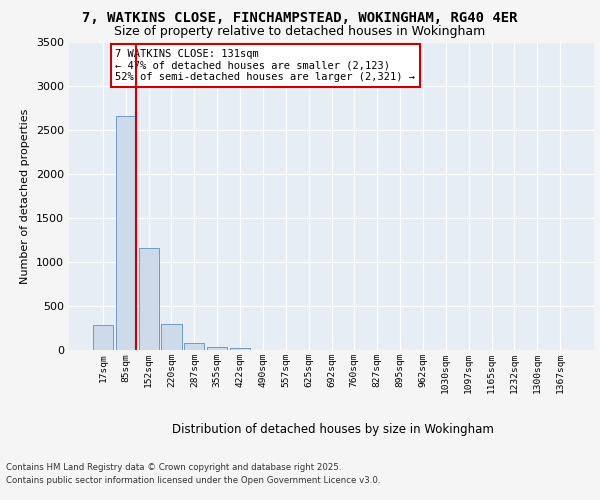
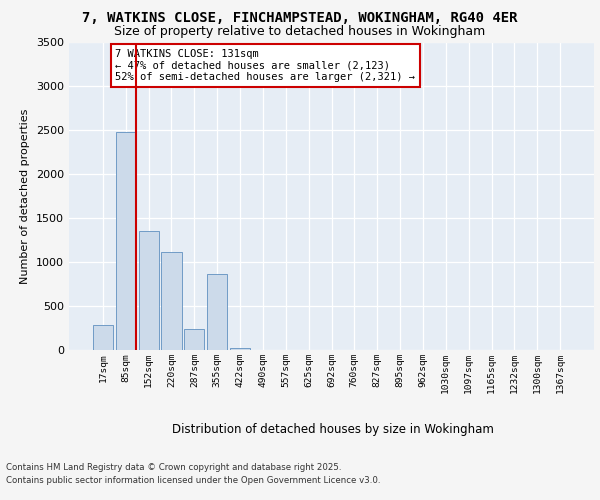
85sqm: 2660 -> 2480
152sqm: 1160 -> 1360
220sqm: 300 -> 1120
287sqm: 80 -> 240
355sqm: 40 -> 860
